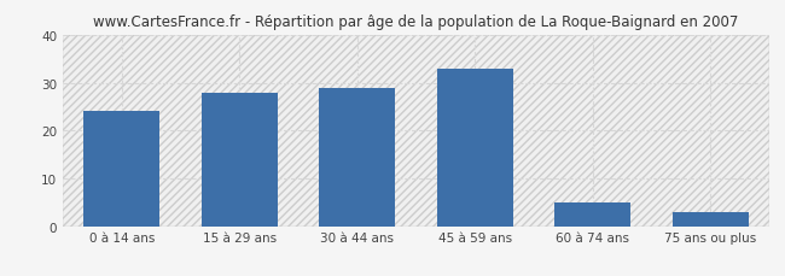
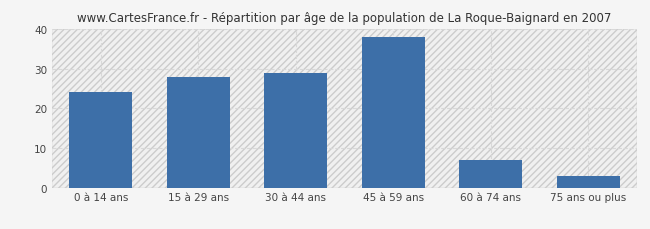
45 à 59 ans: 33 -> 38
60 à 74 ans: 5 -> 7
